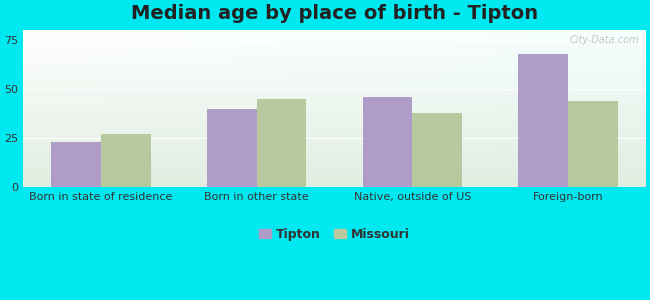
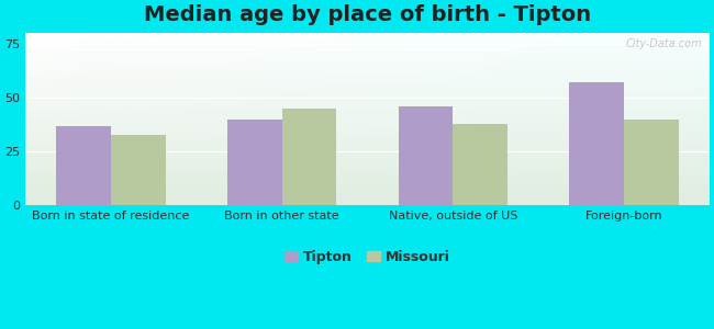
Tipton/Born in state of residence: 23 -> 37
Missouri/Born in state of residence: 27 -> 33
Tipton/Foreign-born: 68 -> 57
Missouri/Foreign-born: 44 -> 40
